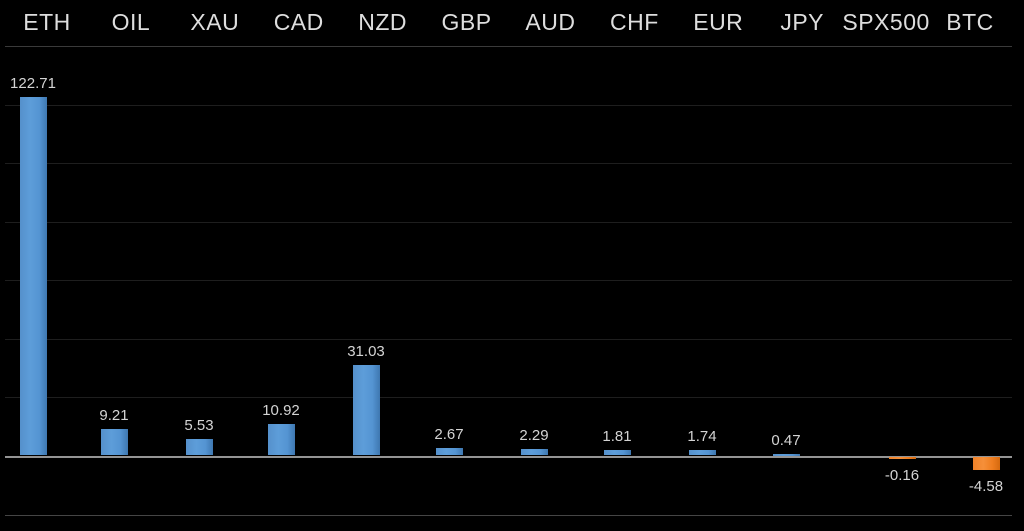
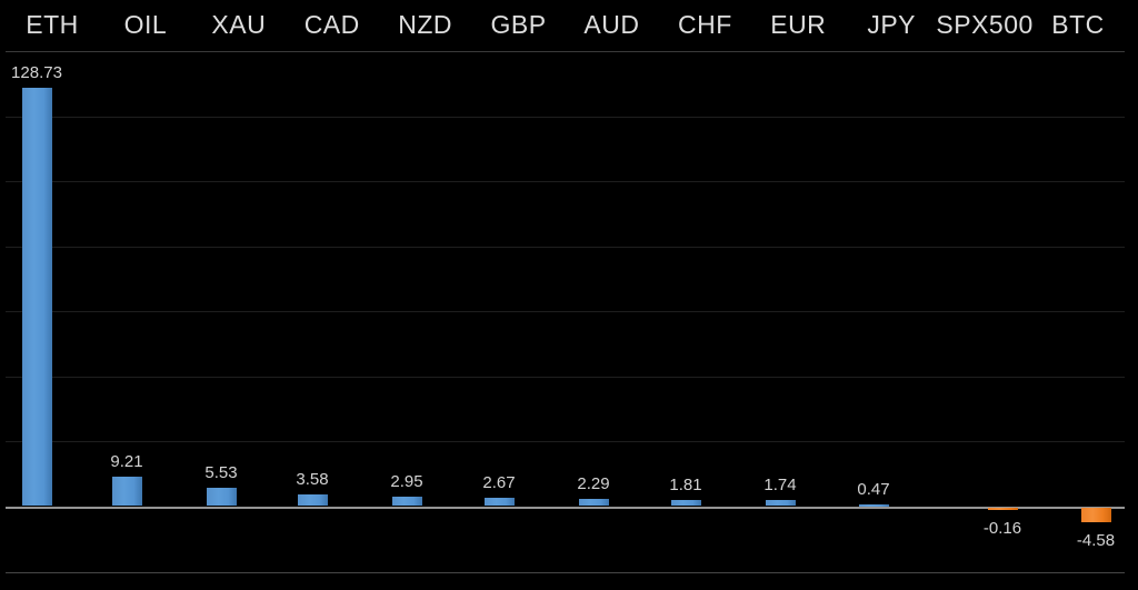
ETH: 122.71 -> 128.73
CAD: 10.92 -> 3.58
NZD: 31.03 -> 2.95
